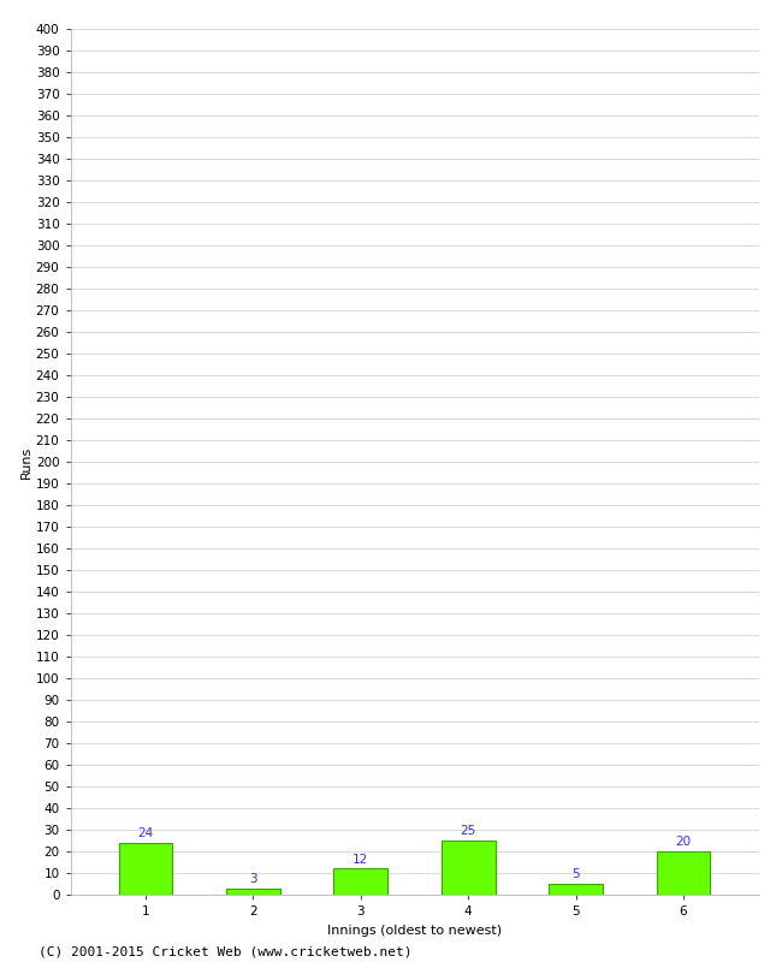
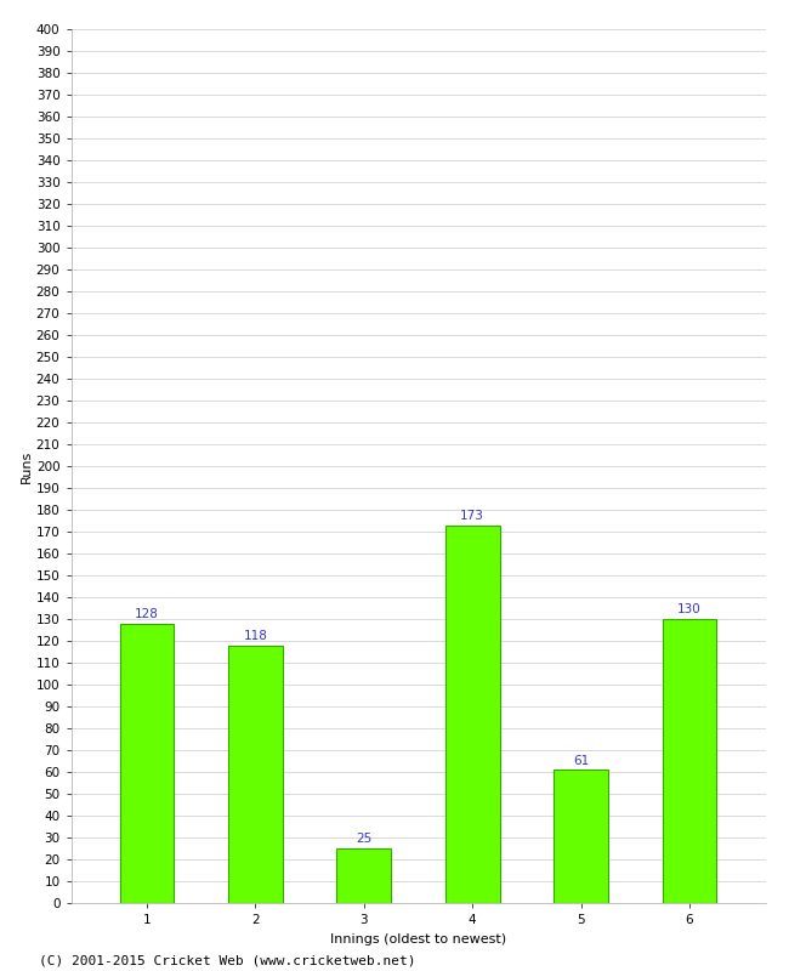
1: 24 -> 128
2: 3 -> 118
3: 12 -> 25
4: 25 -> 173
5: 5 -> 61
6: 20 -> 130
